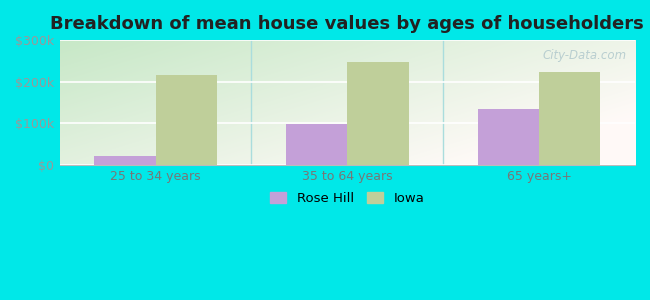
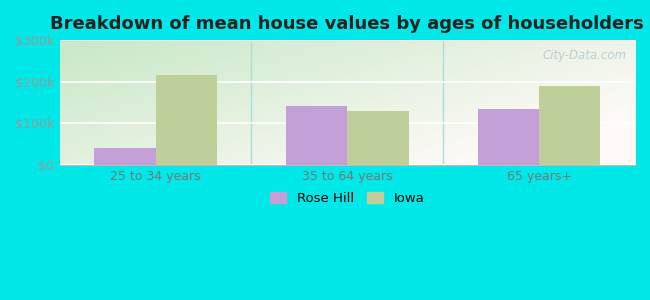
Rose Hill/25 to 34 years: $20k -> $40k
Rose Hill/35 to 64 years: $97k -> $140k
Iowa/35 to 64 years: $248k -> $130k
Iowa/65 years+: $224k -> $190k
